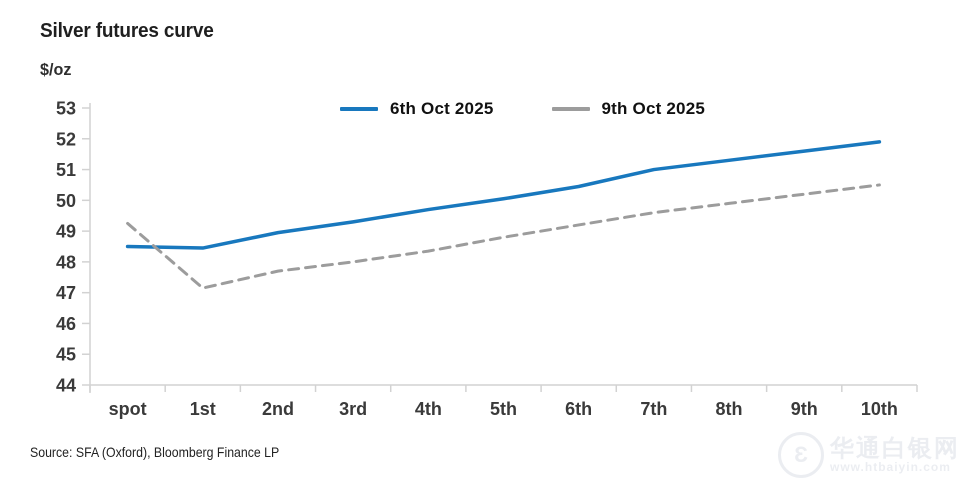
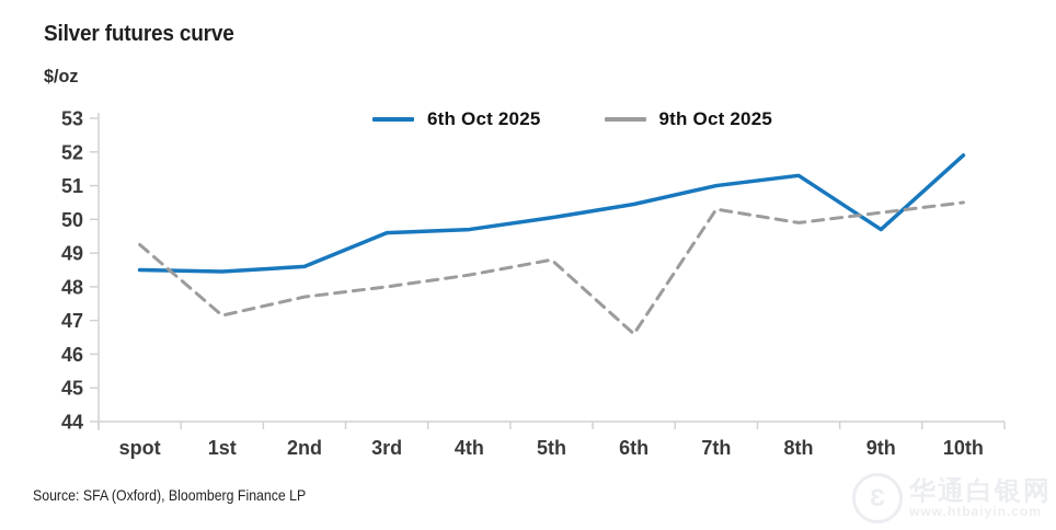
6th Oct 2025/2nd: 49.0 -> 48.6
6th Oct 2025/3rd: 49.3 -> 49.6
9th Oct 2025/6th: 49.2 -> 46.6
9th Oct 2025/7th: 49.6 -> 50.3
6th Oct 2025/9th: 51.6 -> 49.7
